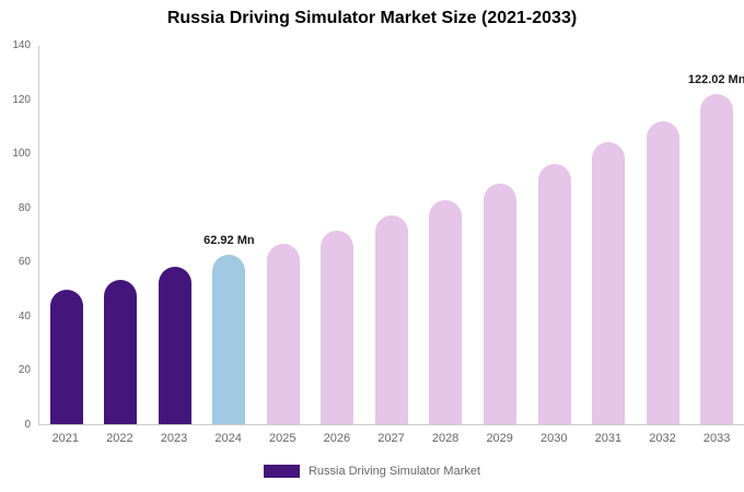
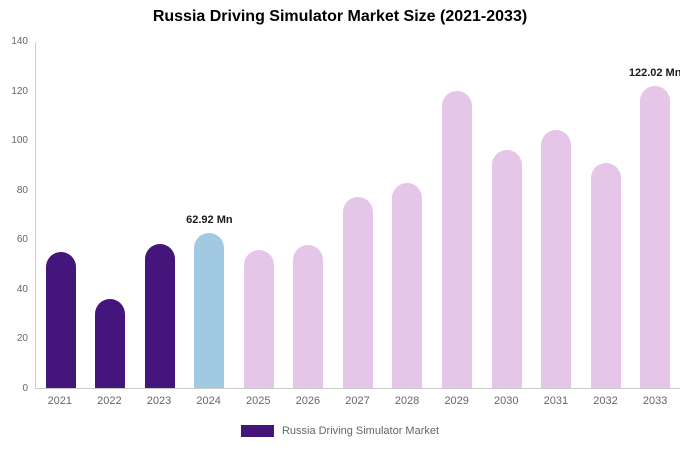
2021: 50 -> 55
2022: 54 -> 36
2025: 67 -> 56
2026: 72 -> 58
2029: 89 -> 120
2032: 112 -> 91
